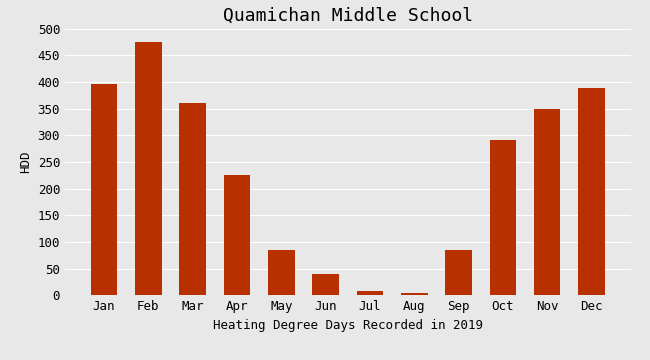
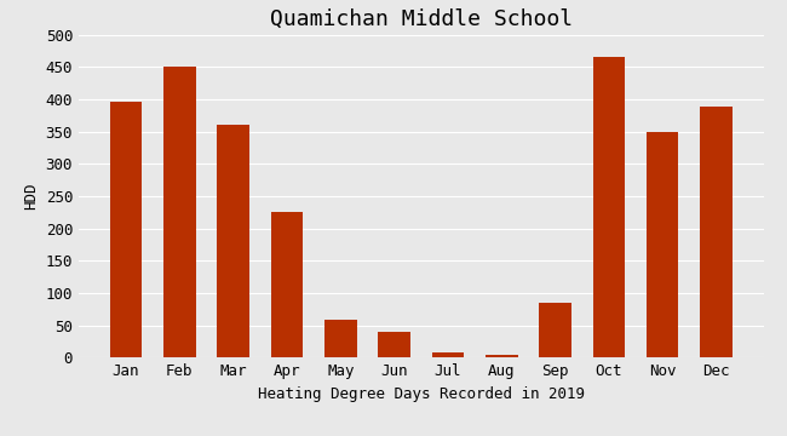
Feb: 476 -> 450
May: 85 -> 58
Oct: 291 -> 466
